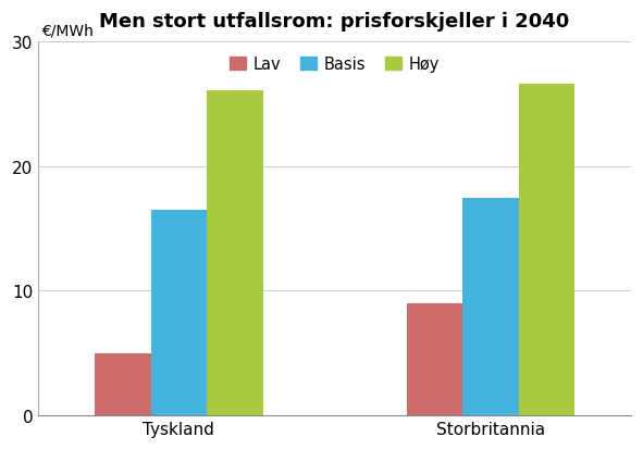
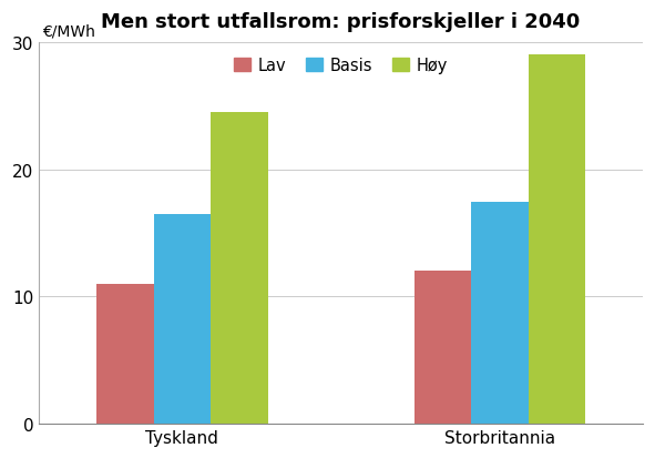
Lav/Tyskland: 5 -> 11
Høy/Tyskland: 26.1 -> 24.5
Lav/Storbritannia: 9 -> 12
Høy/Storbritannia: 26.6 -> 29.0
